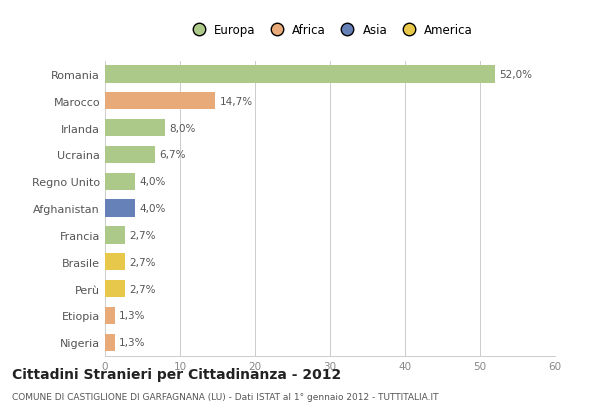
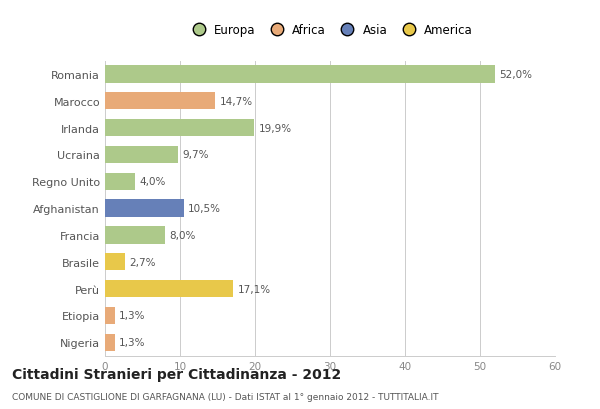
Irlanda: 8,0% -> 19,9%
Ucraina: 6,7% -> 9,7%
Afghanistan: 4,0% -> 10,5%
Francia: 2,7% -> 8,0%
Perù: 2,7% -> 17,1%
